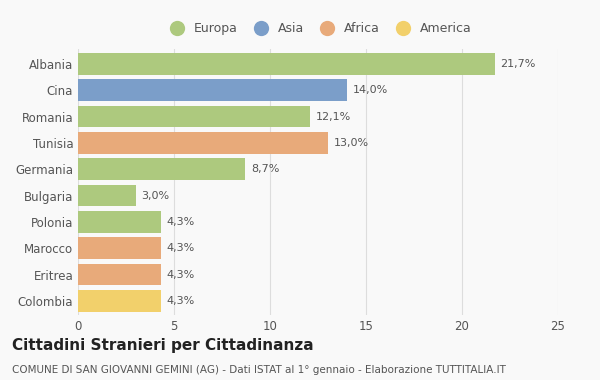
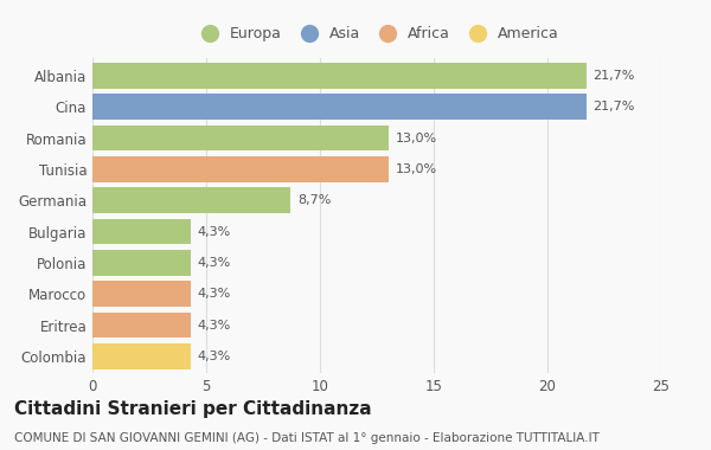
Cina: 14,0% -> 21,7%
Romania: 12,1% -> 13,0%
Bulgaria: 3,0% -> 4,3%
